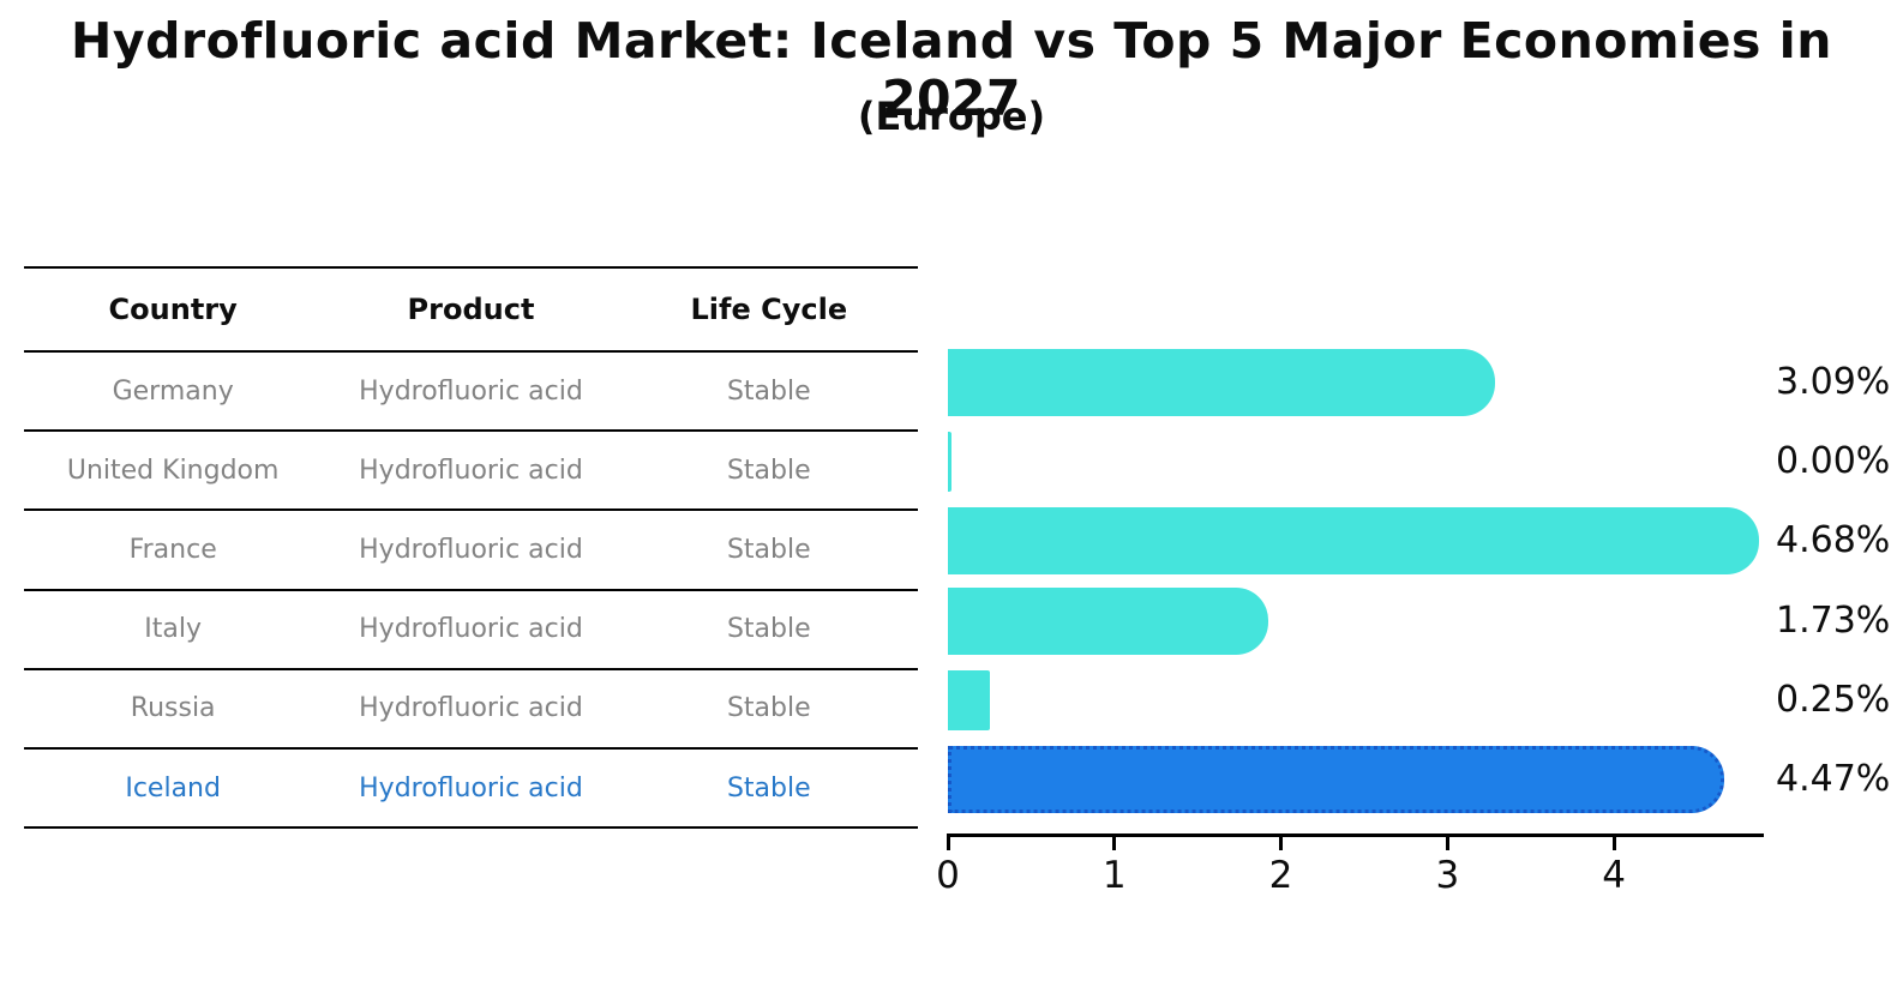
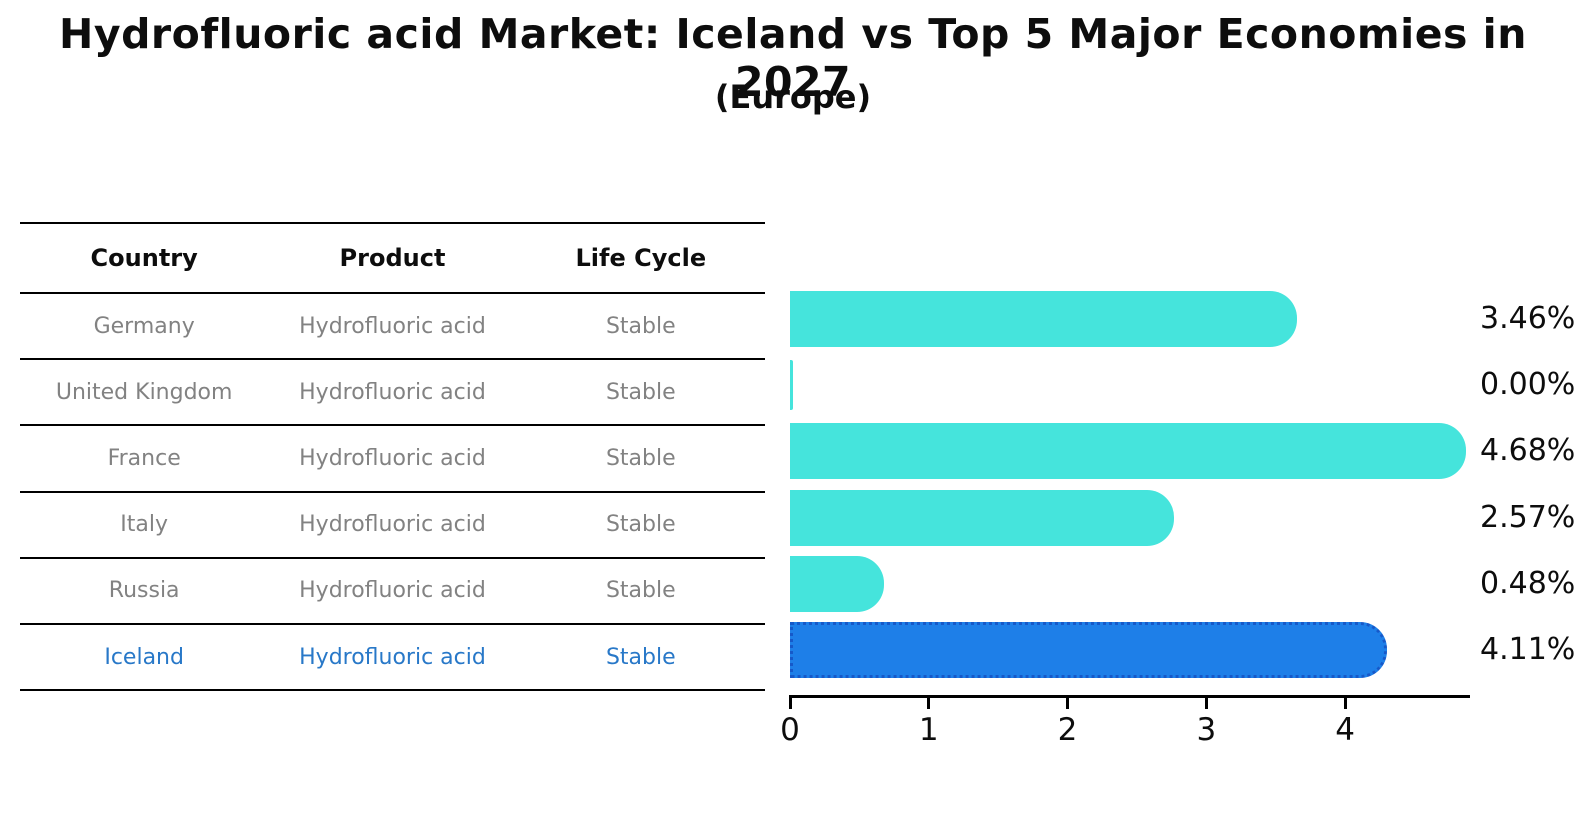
Germany: 3.09% -> 3.46%
Italy: 1.73% -> 2.57%
Russia: 0.25% -> 0.48%
Iceland: 4.47% -> 4.11%
